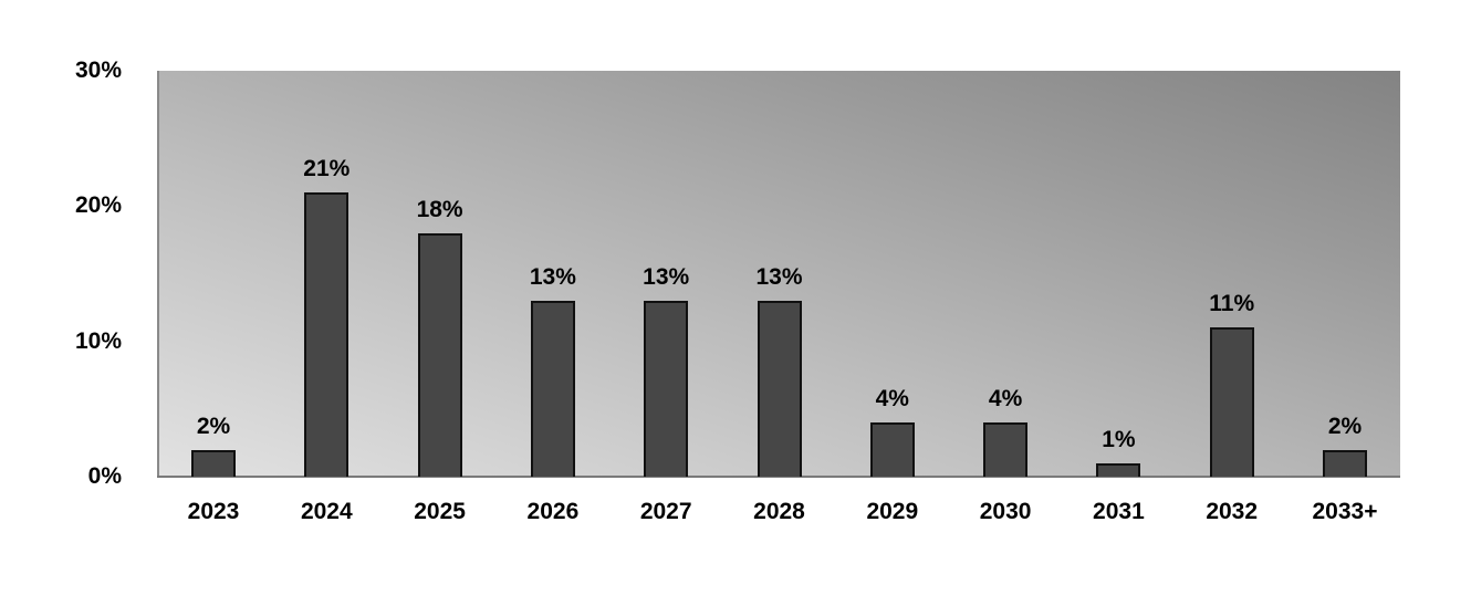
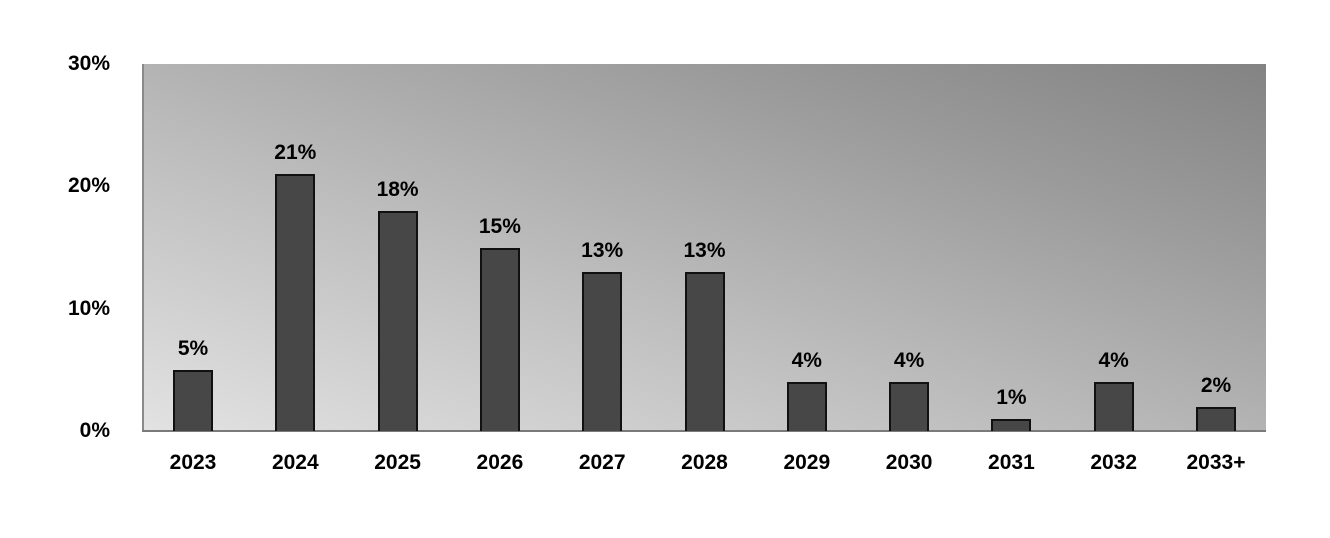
2023: 2% -> 5%
2026: 13% -> 15%
2032: 11% -> 4%
